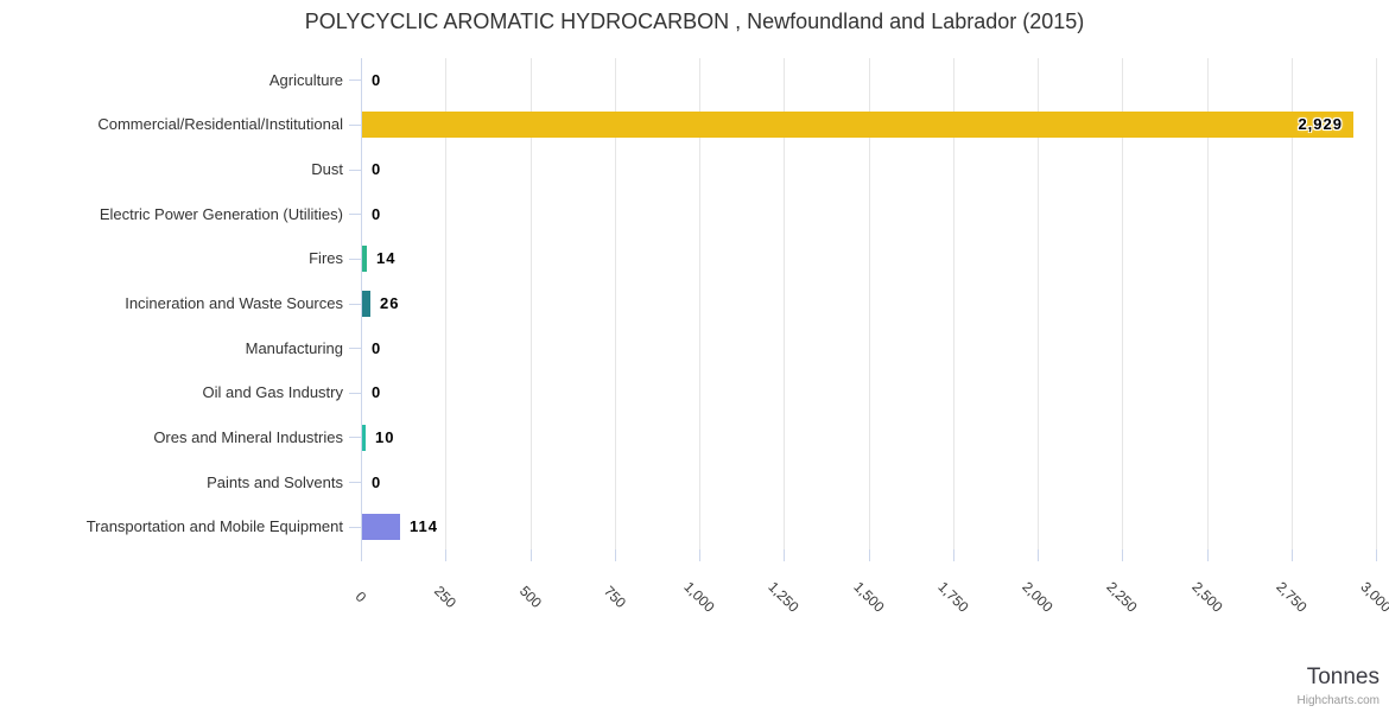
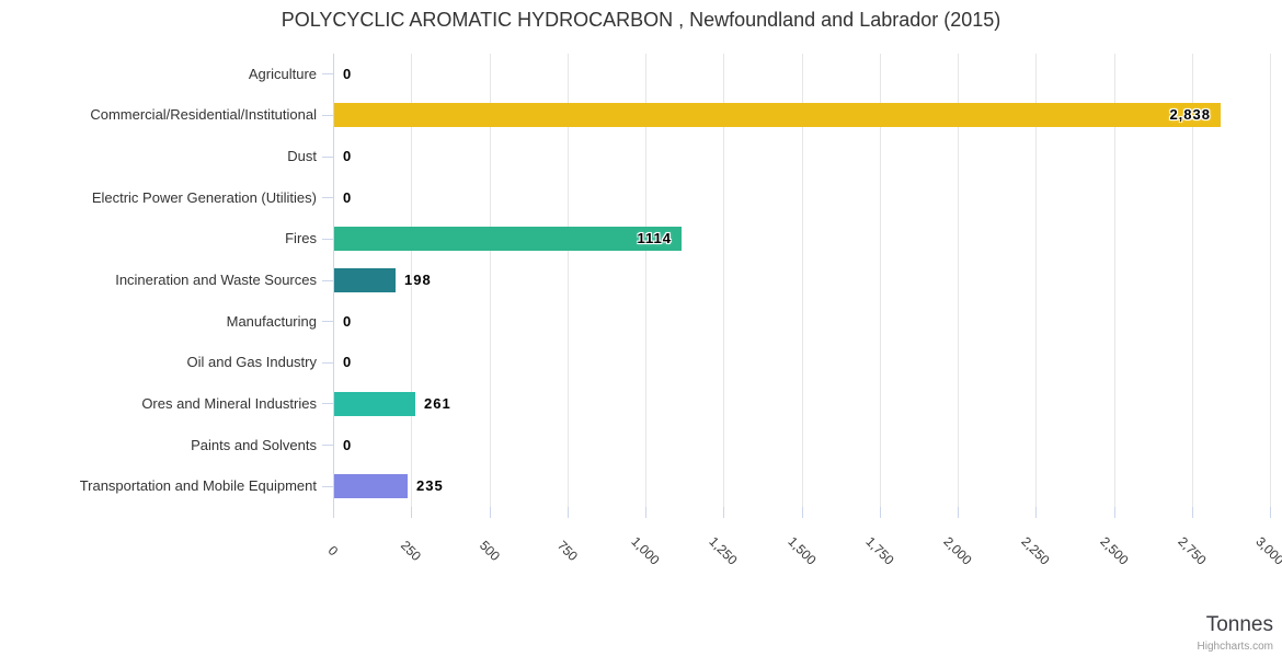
Commercial/Residential/Institutional: 2,929 -> 2,838
Fires: 14 -> 1114
Incineration and Waste Sources: 26 -> 198
Ores and Mineral Industries: 10 -> 261
Transportation and Mobile Equipment: 114 -> 235
